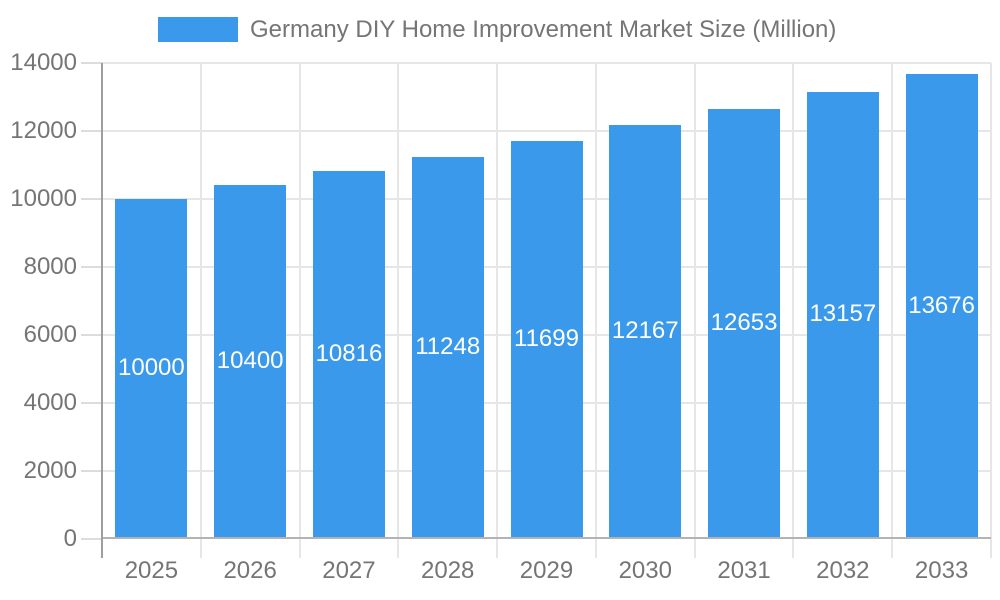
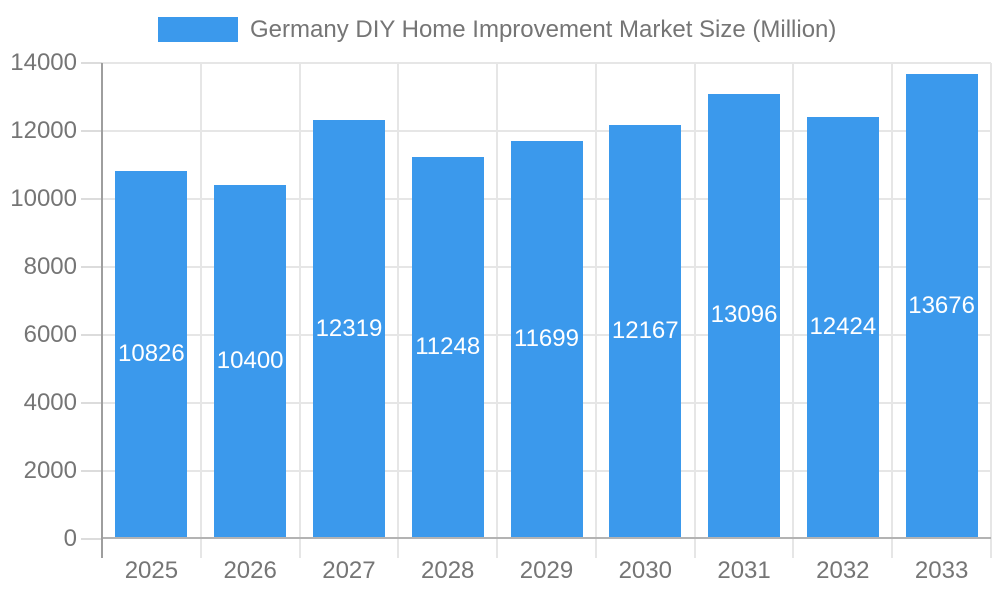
2025: 10000 -> 10826
2027: 10816 -> 12319
2031: 12653 -> 13096
2032: 13157 -> 12424
